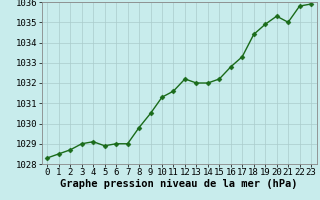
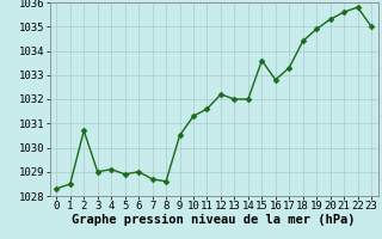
2: 1028.7 -> 1030.7
7: 1029.0 -> 1028.7
8: 1029.8 -> 1028.6
15: 1032.2 -> 1033.6
21: 1035.0 -> 1035.6
23: 1035.9 -> 1035.0
